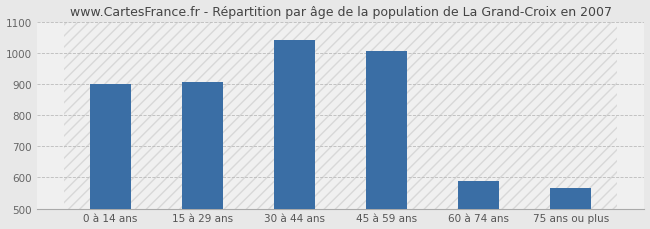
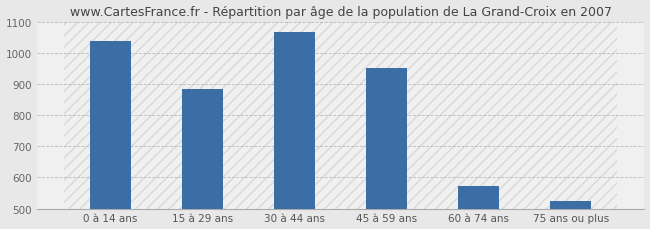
0 à 14 ans: 900 -> 1037
15 à 29 ans: 905 -> 882
30 à 44 ans: 1040 -> 1065
45 à 59 ans: 1005 -> 950
60 à 74 ans: 590 -> 572
75 ans ou plus: 565 -> 525
